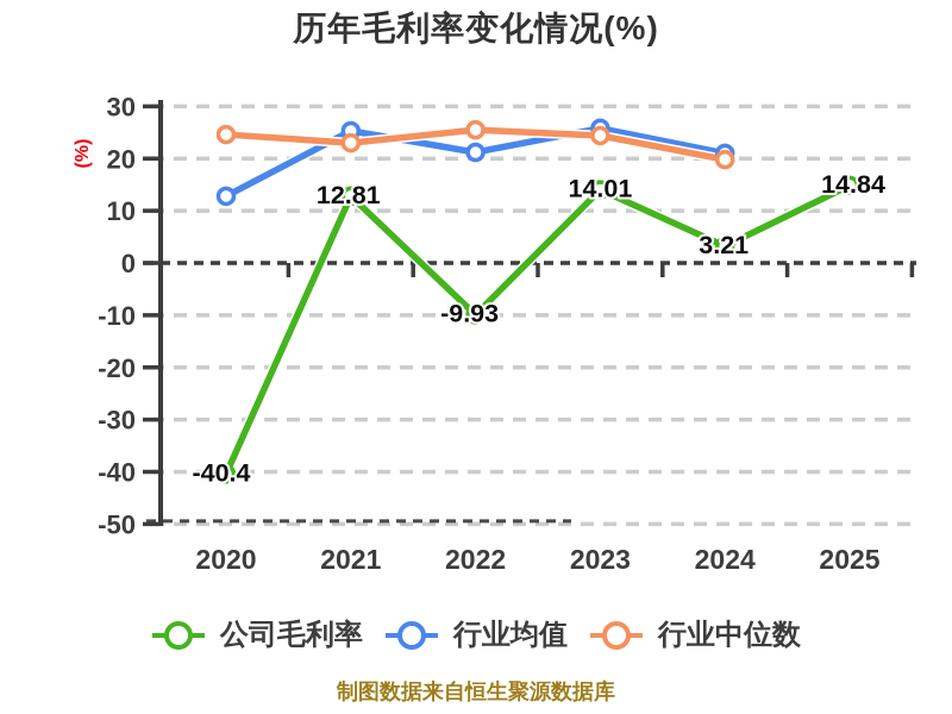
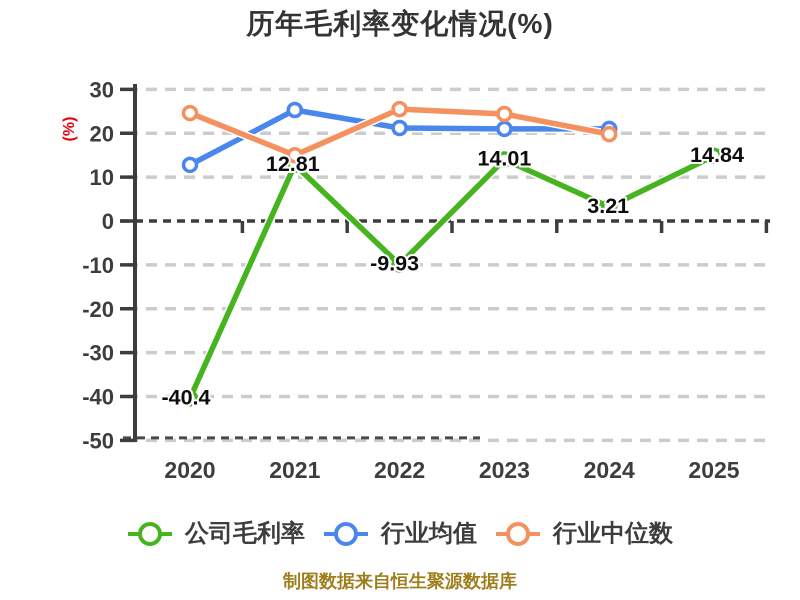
行业中位数/2021: 23 -> 15
行业均值/2023: 26 -> 21
